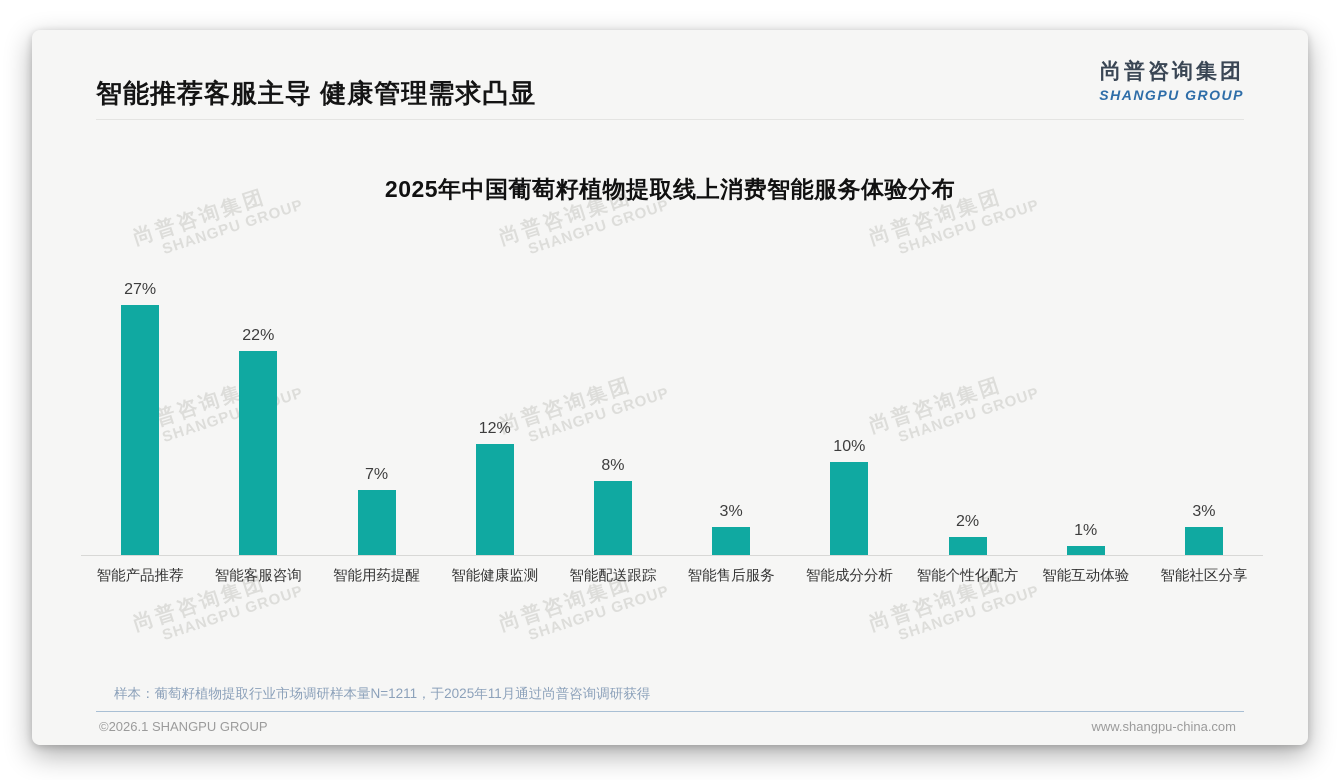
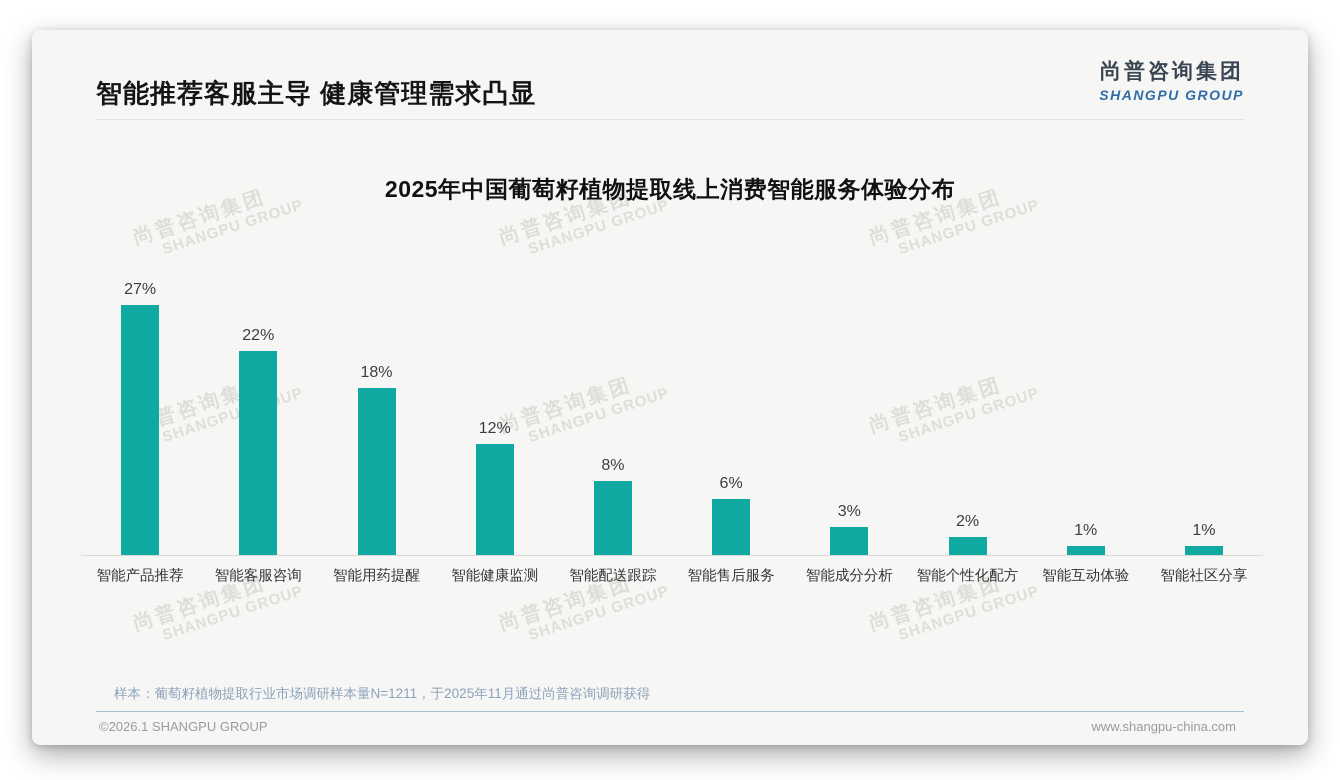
智能用药提醒: 7% -> 18%
智能售后服务: 3% -> 6%
智能成分分析: 10% -> 3%
智能社区分享: 3% -> 1%
